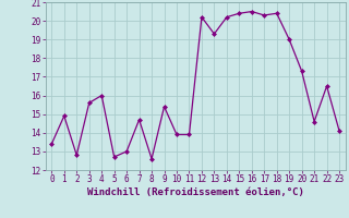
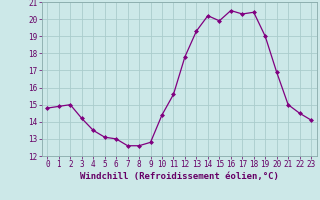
0: 13.4 -> 14.8
2: 12.8 -> 15.0
3: 15.6 -> 14.2
4: 16.0 -> 13.5
5: 12.7 -> 13.1
7: 14.7 -> 12.6
9: 15.4 -> 12.8
10: 13.9 -> 14.4
11: 13.9 -> 15.6
12: 20.2 -> 17.8
15: 20.4 -> 19.9
20: 17.3 -> 16.9
21: 14.6 -> 15.0
22: 16.5 -> 14.5
